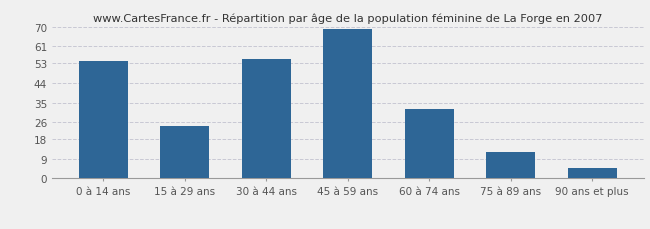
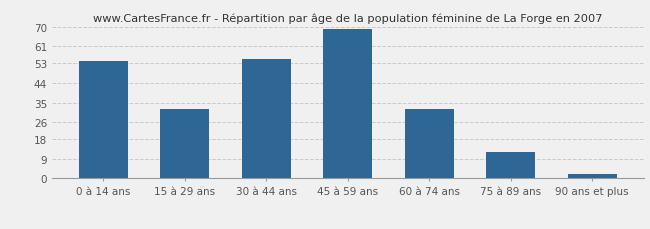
15 à 29 ans: 24 -> 32
90 ans et plus: 5 -> 2
